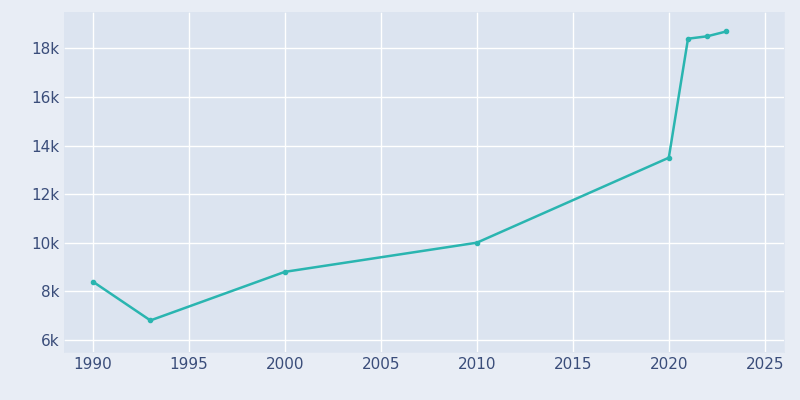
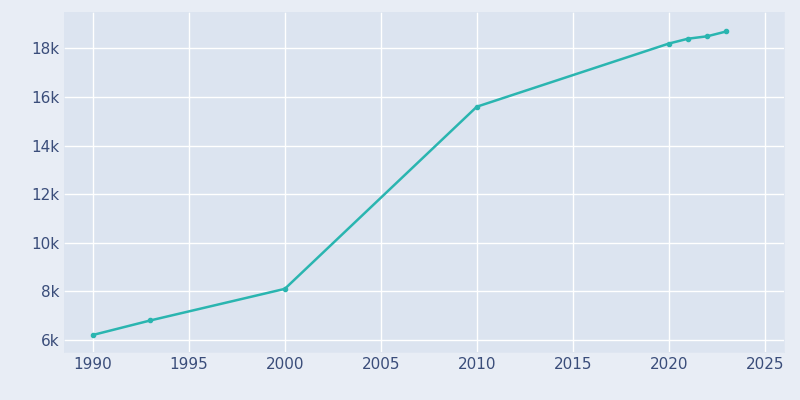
1990: 8.4k -> 6.2k
2000: 8.8k -> 8.1k
2010: 10.0k -> 15.6k
2020: 13.5k -> 18.2k
